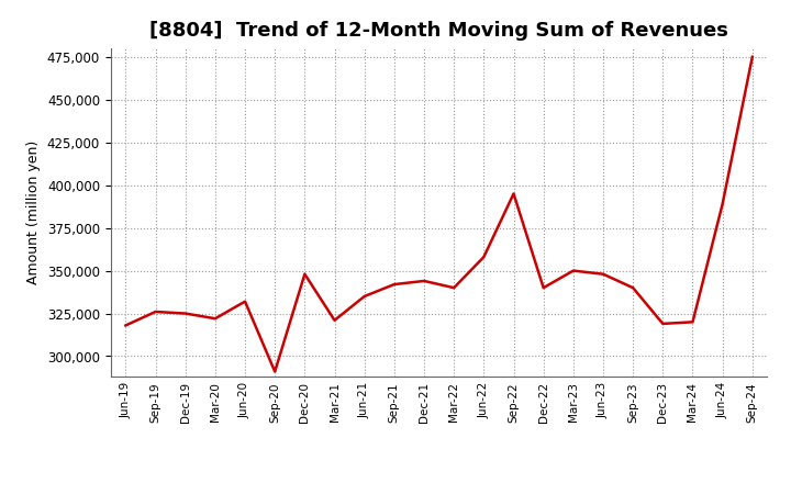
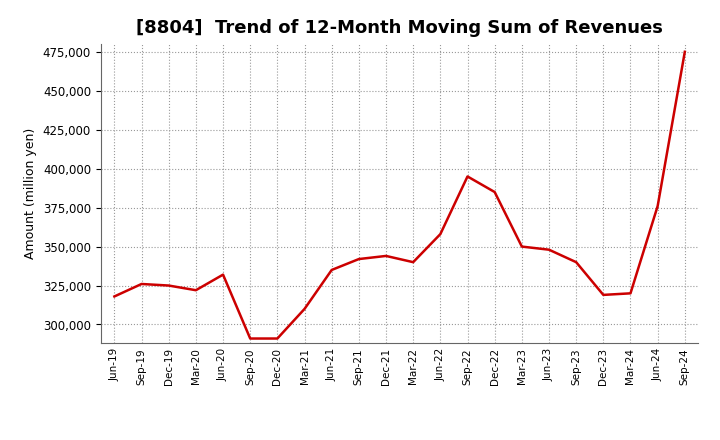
Dec-20: 348,000 -> 291,000
Mar-21: 321,000 -> 310,000
Dec-22: 340,000 -> 385,000
Jun-24: 389,000 -> 376,000
